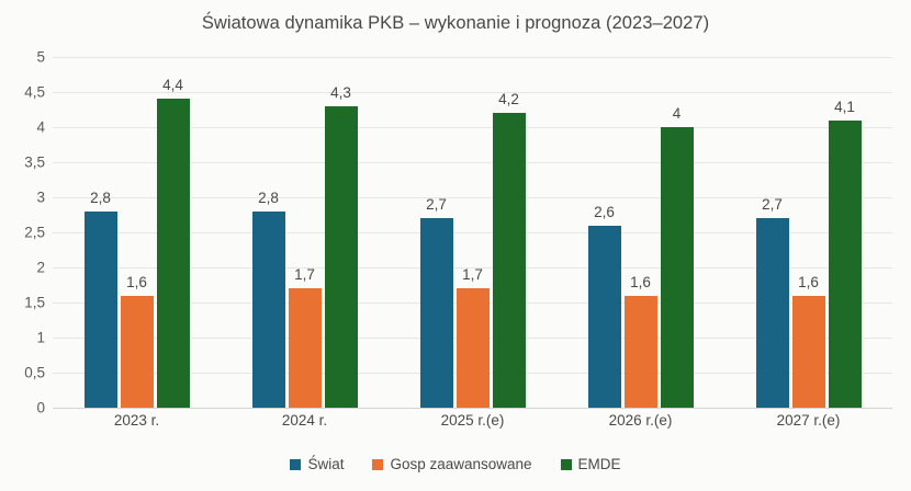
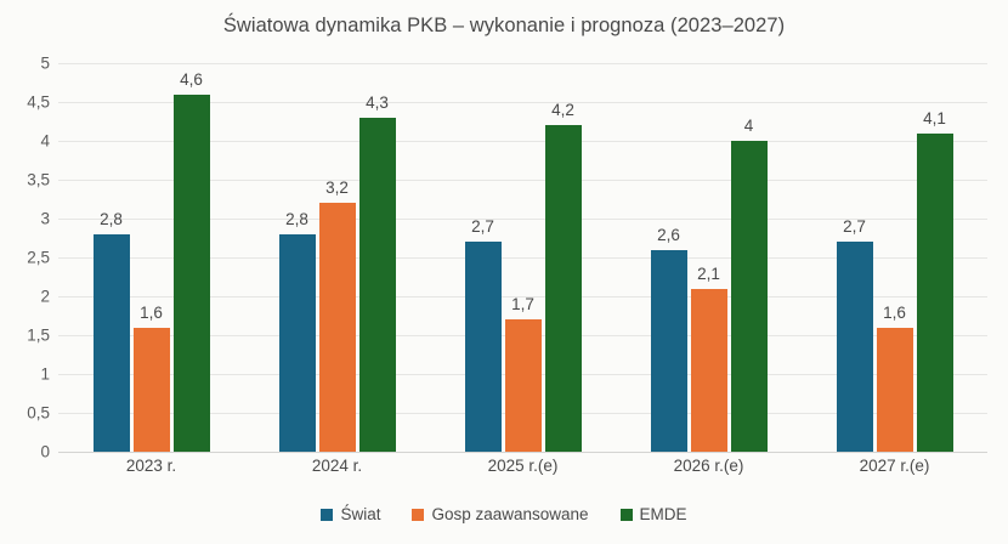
EMDE/2023 r.: 4,4 -> 4,6
Gosp zaawansowane/2024 r.: 1,7 -> 3,2
Gosp zaawansowane/2026 r.(e): 1,6 -> 2,1
